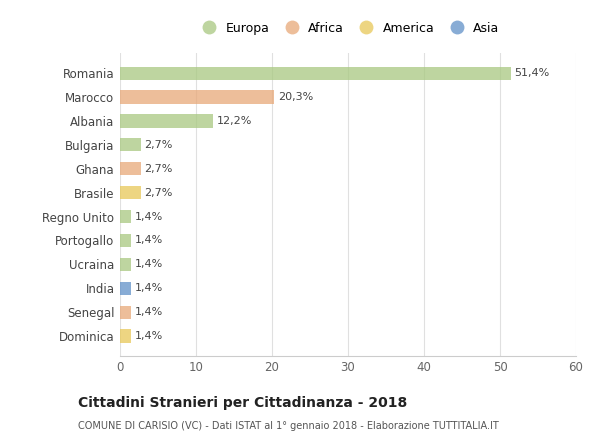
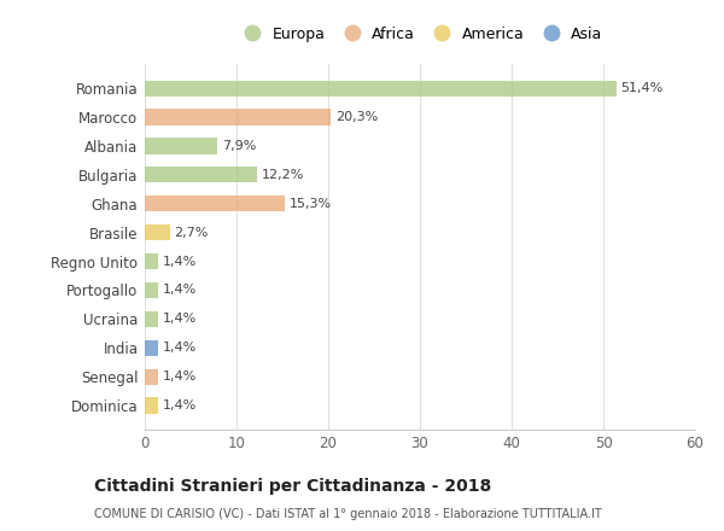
Albania: 12,2% -> 7,9%
Bulgaria: 2,7% -> 12,2%
Ghana: 2,7% -> 15,3%
